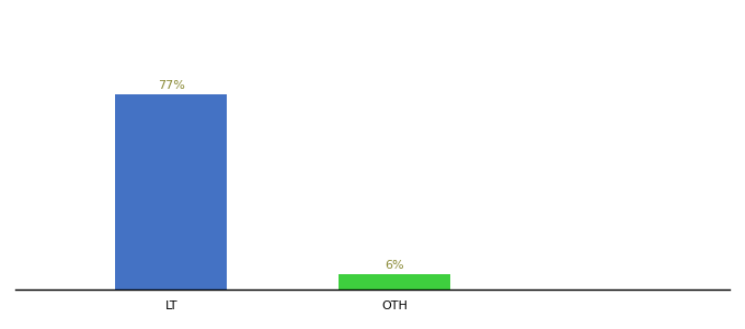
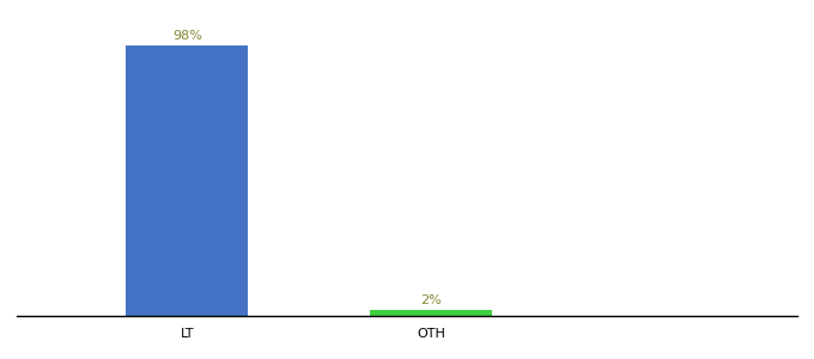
LT: 77% -> 98%
OTH: 6% -> 2%
